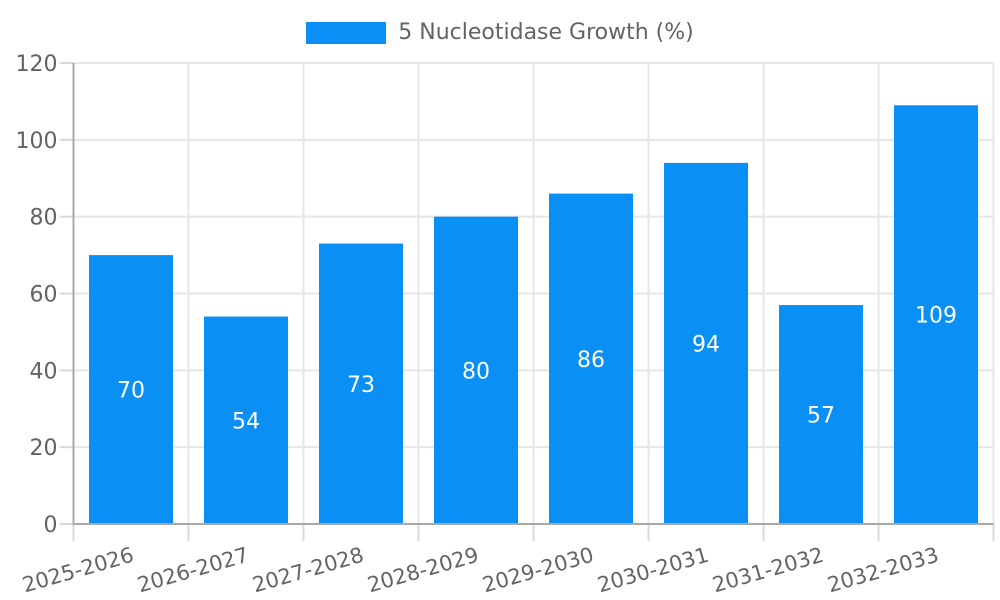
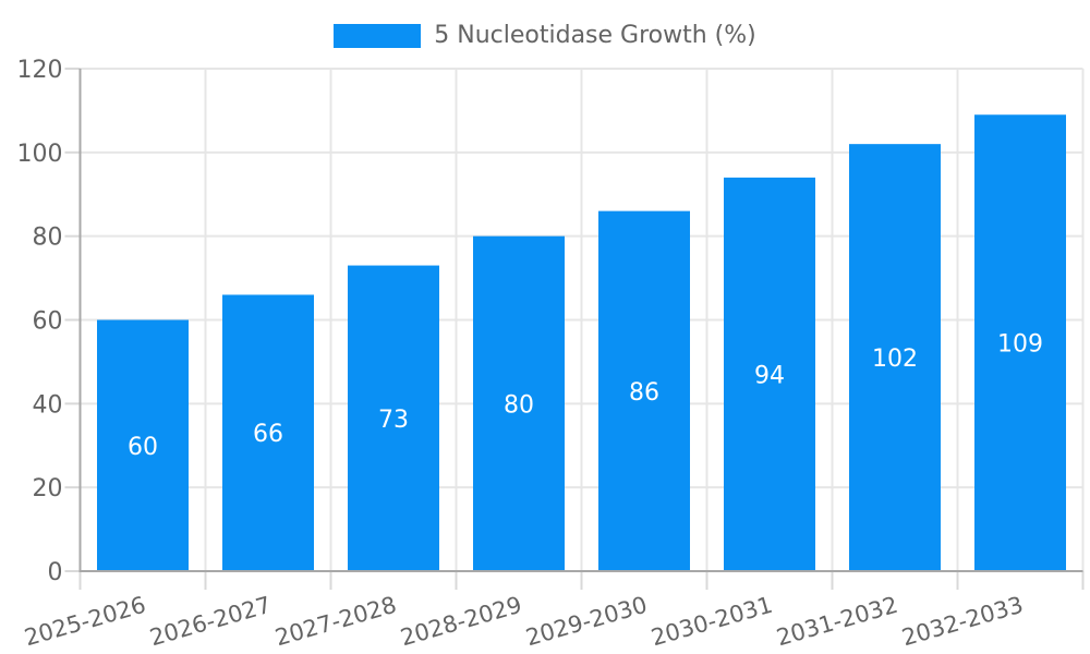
2025-2026: 70 -> 60
2026-2027: 54 -> 66
2031-2032: 57 -> 102
